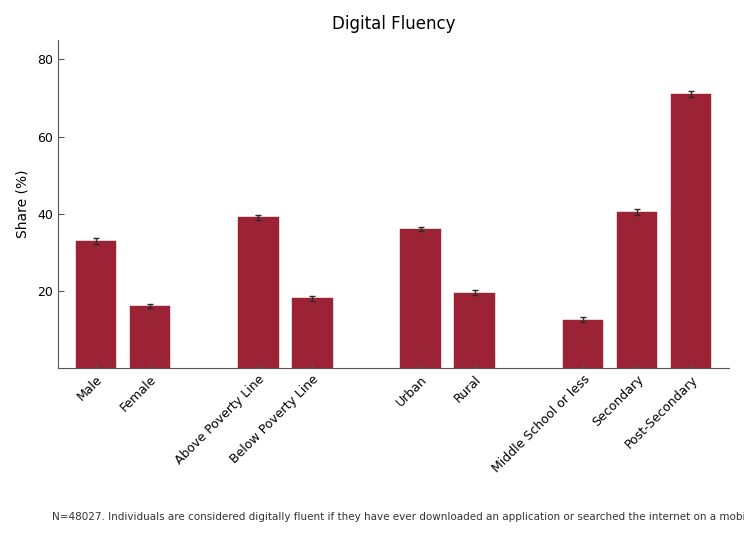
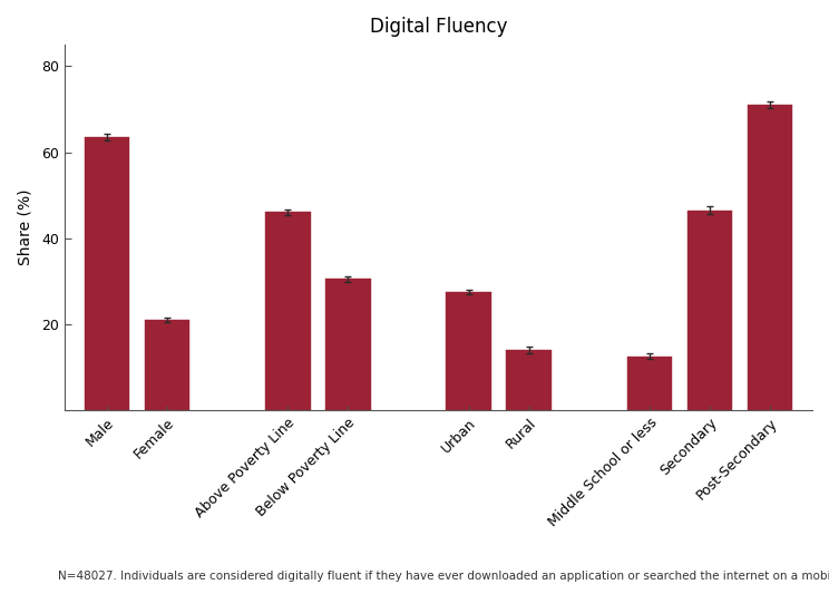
Male: 33.0 -> 63.5
Female: 16.0 -> 21.0
Above Poverty Line: 39.0 -> 46.0
Below Poverty Line: 18.0 -> 30.5
Urban: 36.0 -> 27.5
Rural: 19.5 -> 14.0
Secondary: 40.5 -> 46.5
